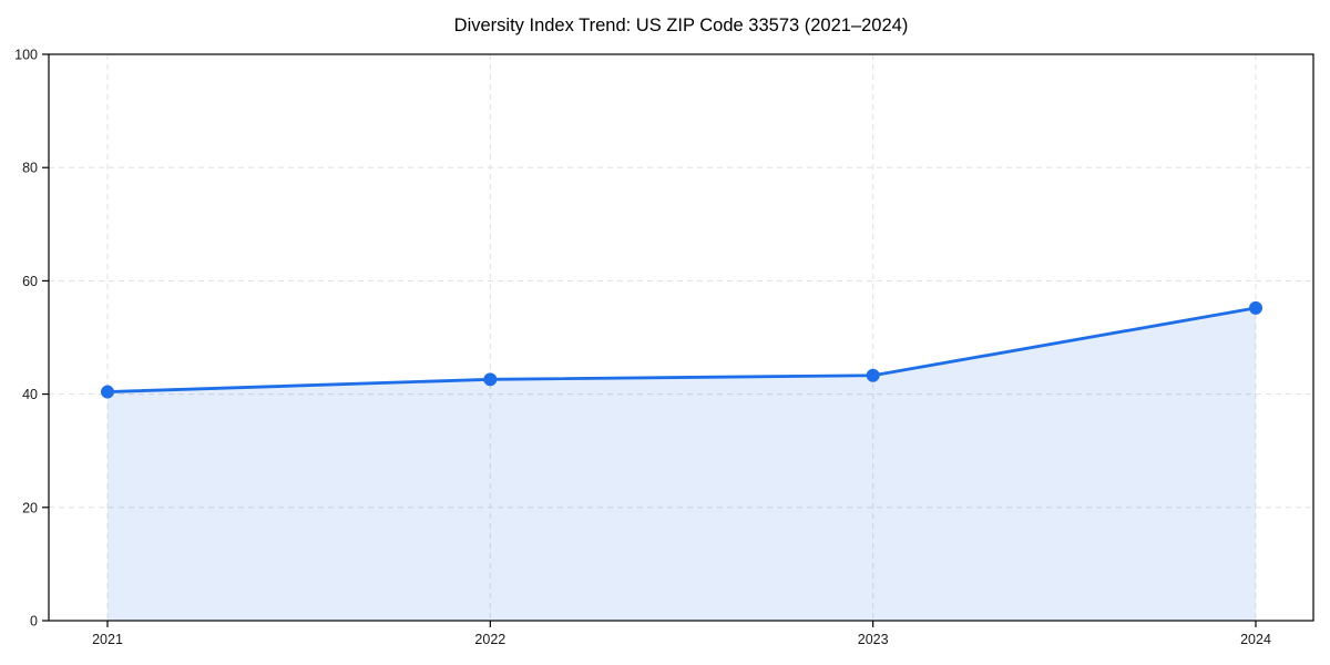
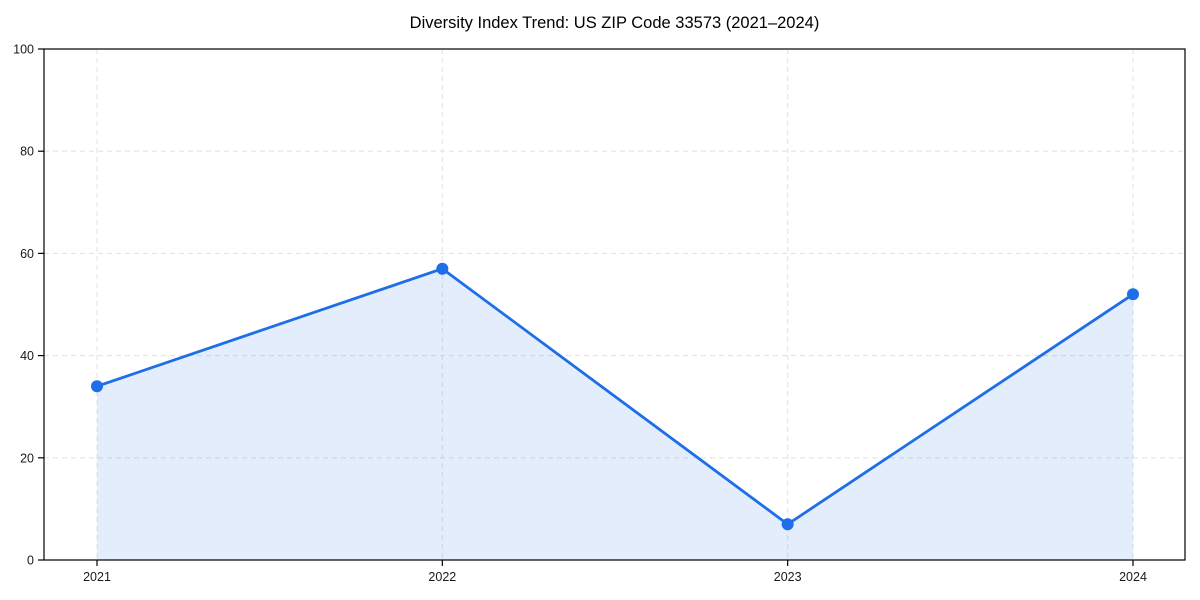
2021: 40 -> 34
2022: 43 -> 57
2023: 43 -> 7
2024: 55 -> 52
